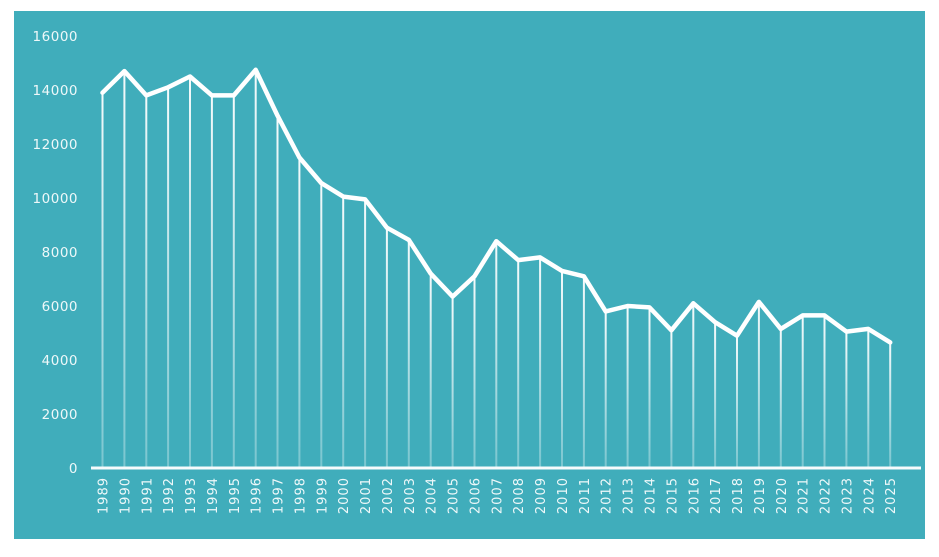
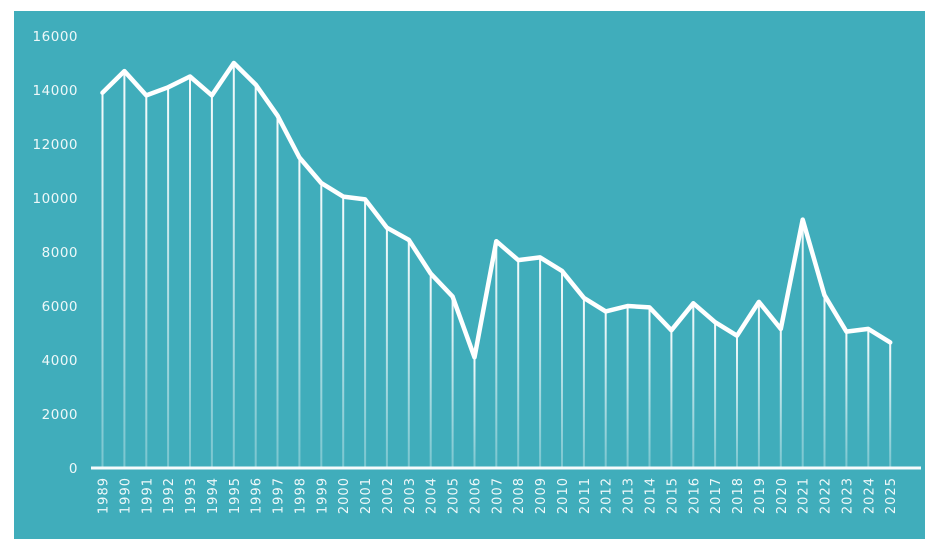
1995: 13800 -> 15000
1996: 14800 -> 14200
2006: 7100 -> 4100
2011: 7100 -> 6300
2021: 5600 -> 9200
2022: 5600 -> 6400
